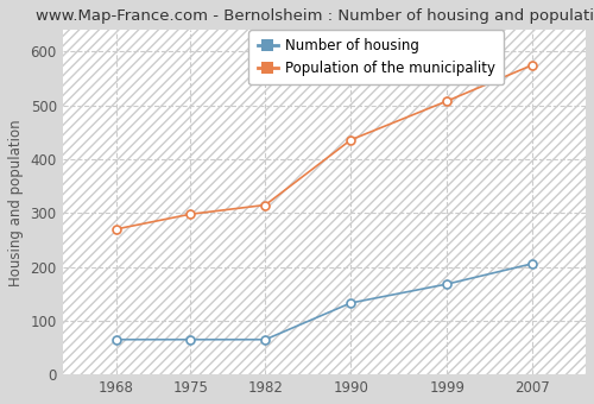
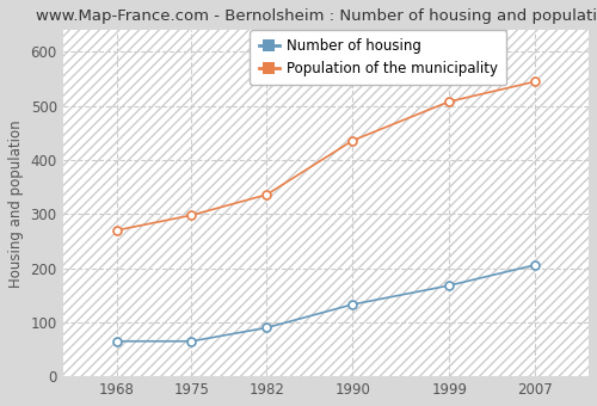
Number of housing/1982: 65 -> 90
Population of the municipality/1982: 315 -> 336
Population of the municipality/2007: 575 -> 545
